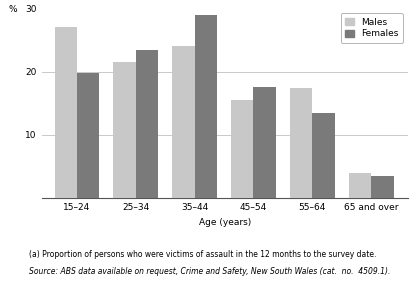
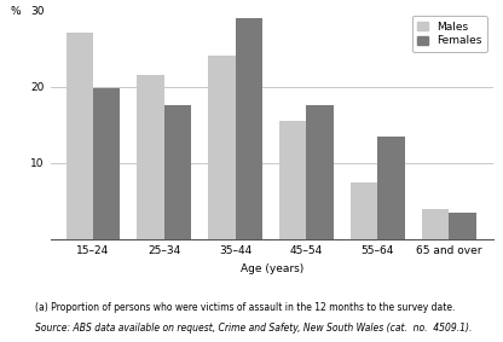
Females/25–34: 23.4 -> 17.5
Males/55–64: 17.4 -> 7.5
